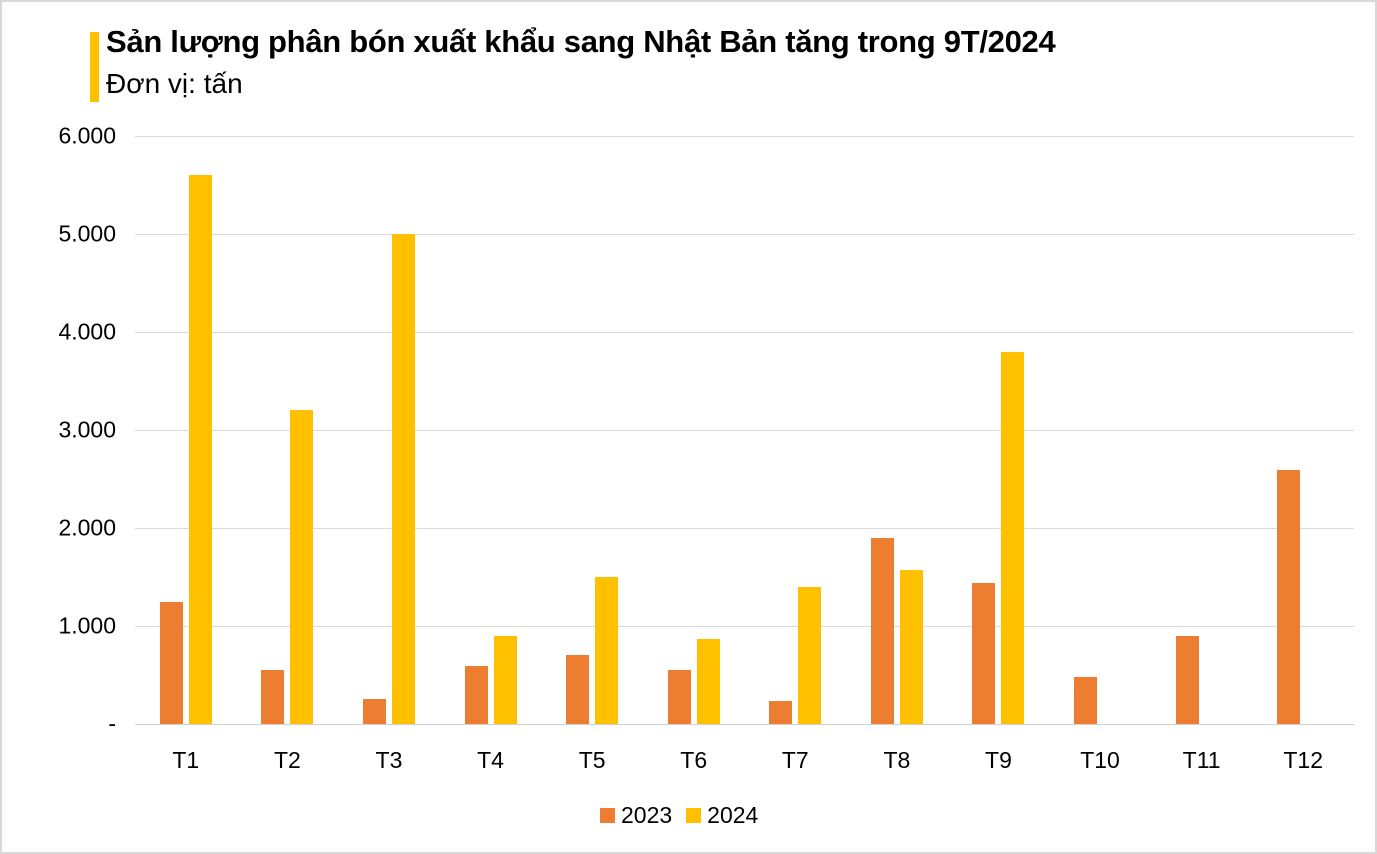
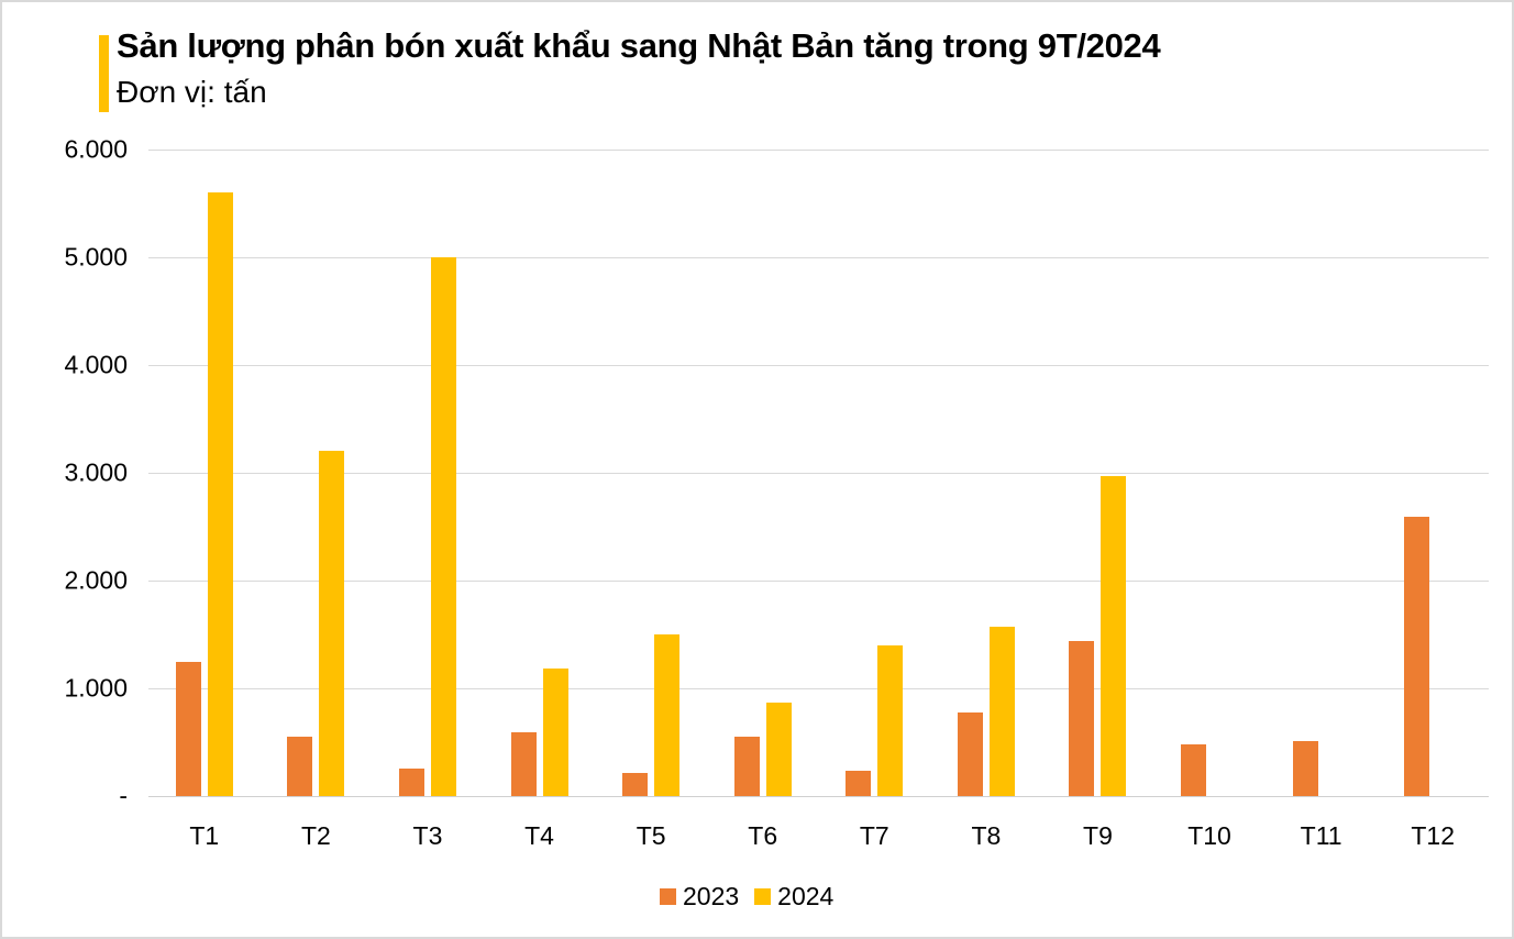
2024/T4: 900 -> 1200
2023/T5: 700 -> 200
2023/T8: 1900 -> 800
2024/T9: 3800 -> 3000
2023/T11: 900 -> 500
